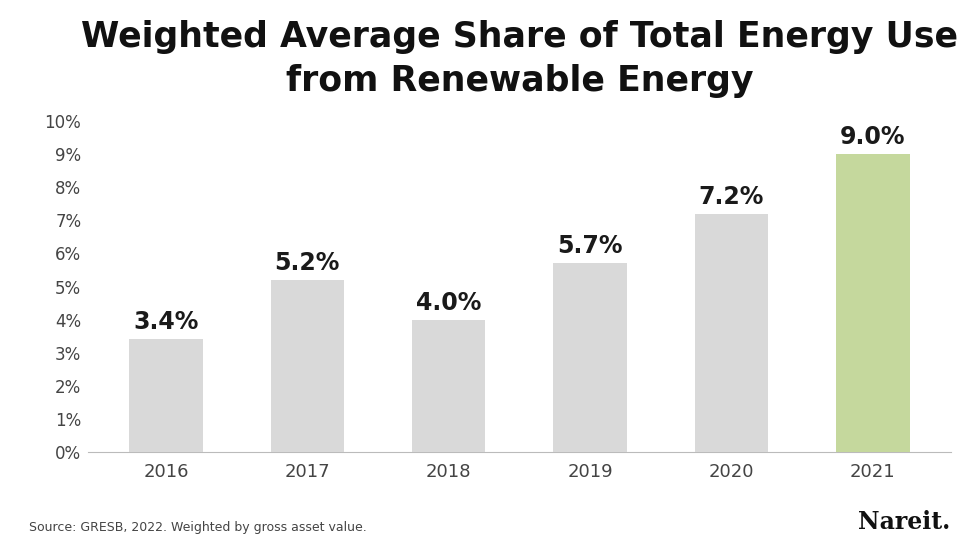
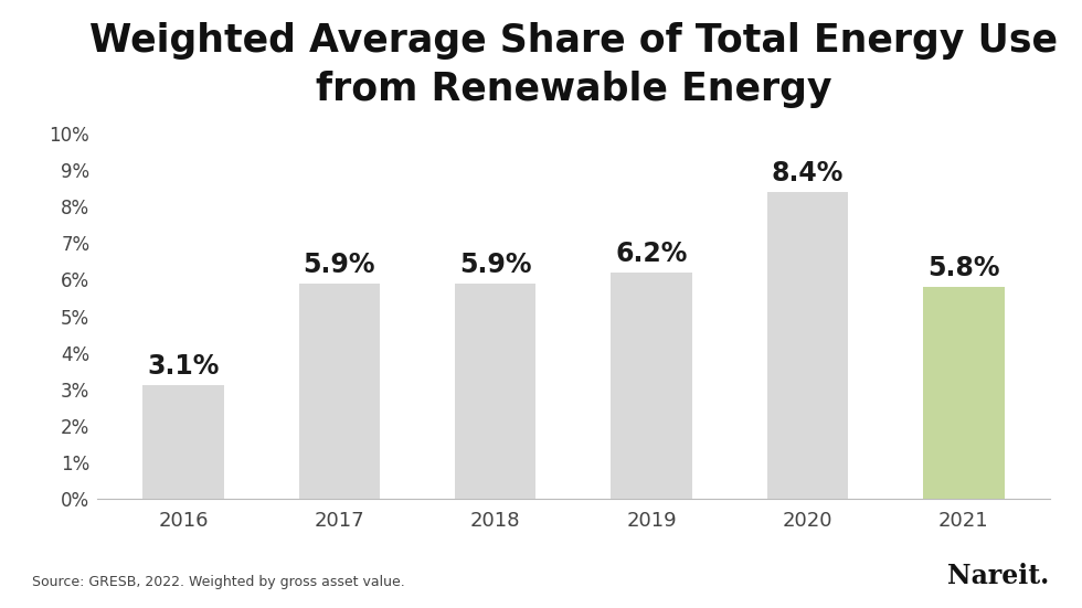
2016: 3.4% -> 3.1%
2017: 5.2% -> 5.9%
2018: 4.0% -> 5.9%
2019: 5.7% -> 6.2%
2020: 7.2% -> 8.4%
2021: 9.0% -> 5.8%
